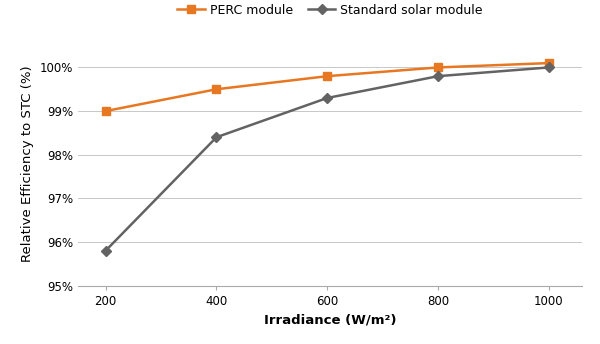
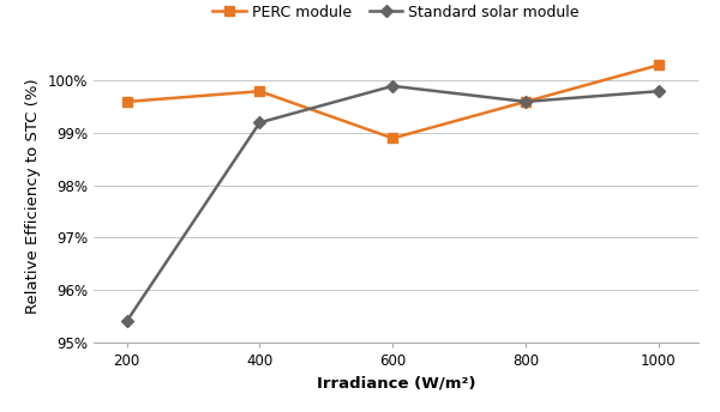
PERC module/200: 99.0% -> 99.6%
Standard solar module/200: 95.8% -> 95.4%
PERC module/400: 99.5% -> 99.8%
Standard solar module/400: 98.4% -> 99.2%
PERC module/600: 99.8% -> 98.9%
Standard solar module/600: 99.3% -> 99.9%
PERC module/800: 100.0% -> 99.6%
Standard solar module/800: 99.8% -> 99.6%
PERC module/1000: 100.1% -> 100.3%
Standard solar module/1000: 100.0% -> 99.8%
